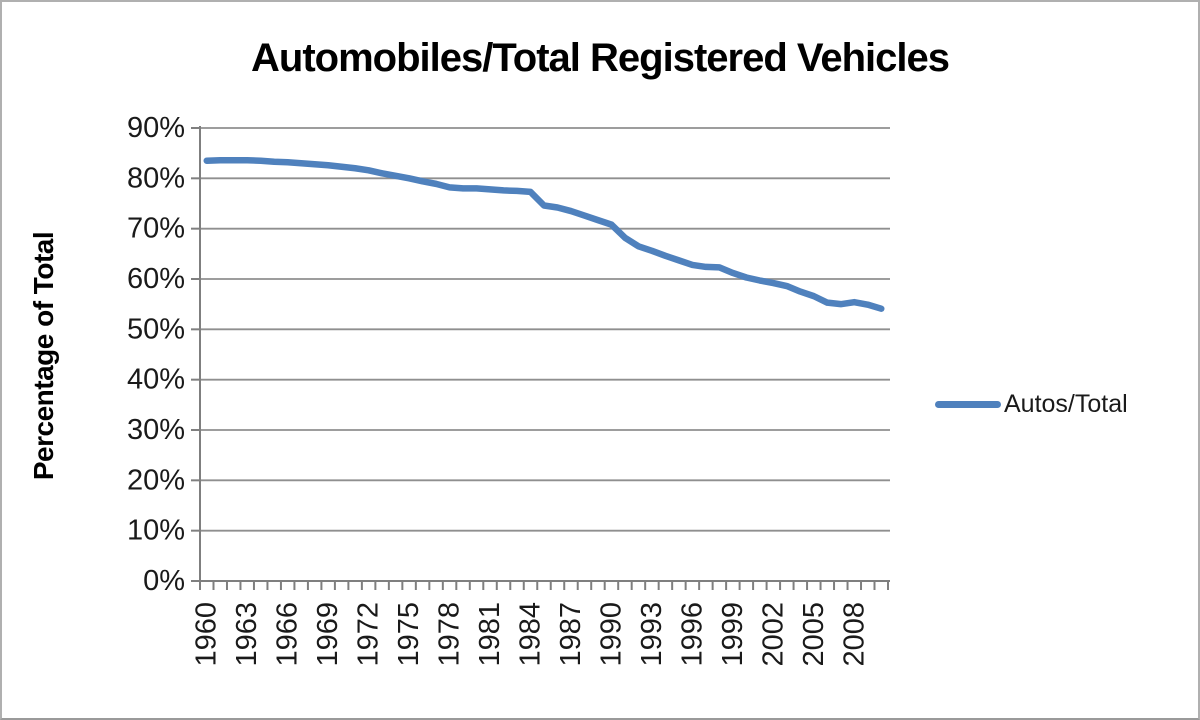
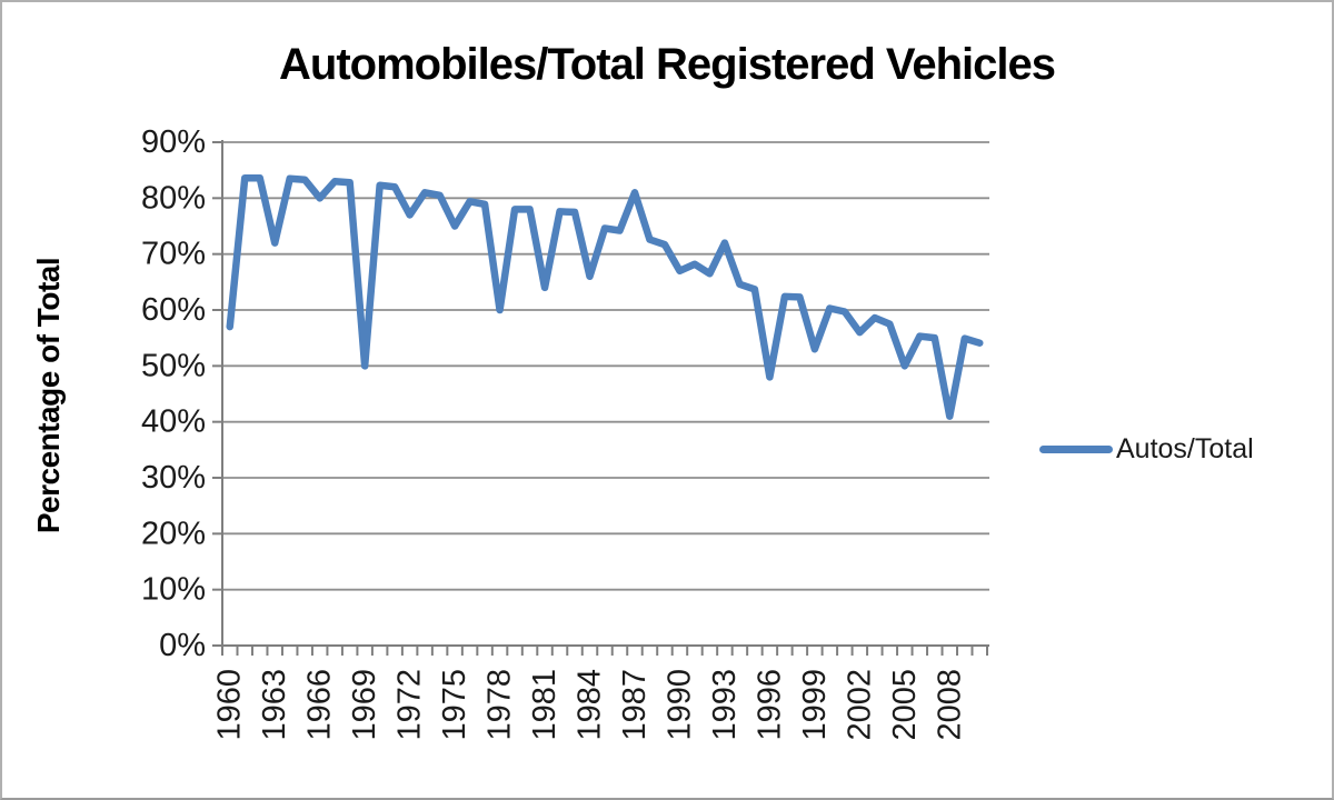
1960: 84% -> 57%
1963: 84% -> 72%
1966: 83% -> 80%
1969: 83% -> 50%
1972: 82% -> 77%
1975: 80% -> 75%
1978: 78% -> 60%
1981: 78% -> 64%
1984: 77% -> 66%
1987: 74% -> 81%
1990: 71% -> 67%
1993: 66% -> 72%
1996: 63% -> 48%
1999: 61% -> 53%
2002: 59% -> 56%
2005: 57% -> 50%
2008: 55% -> 41%
